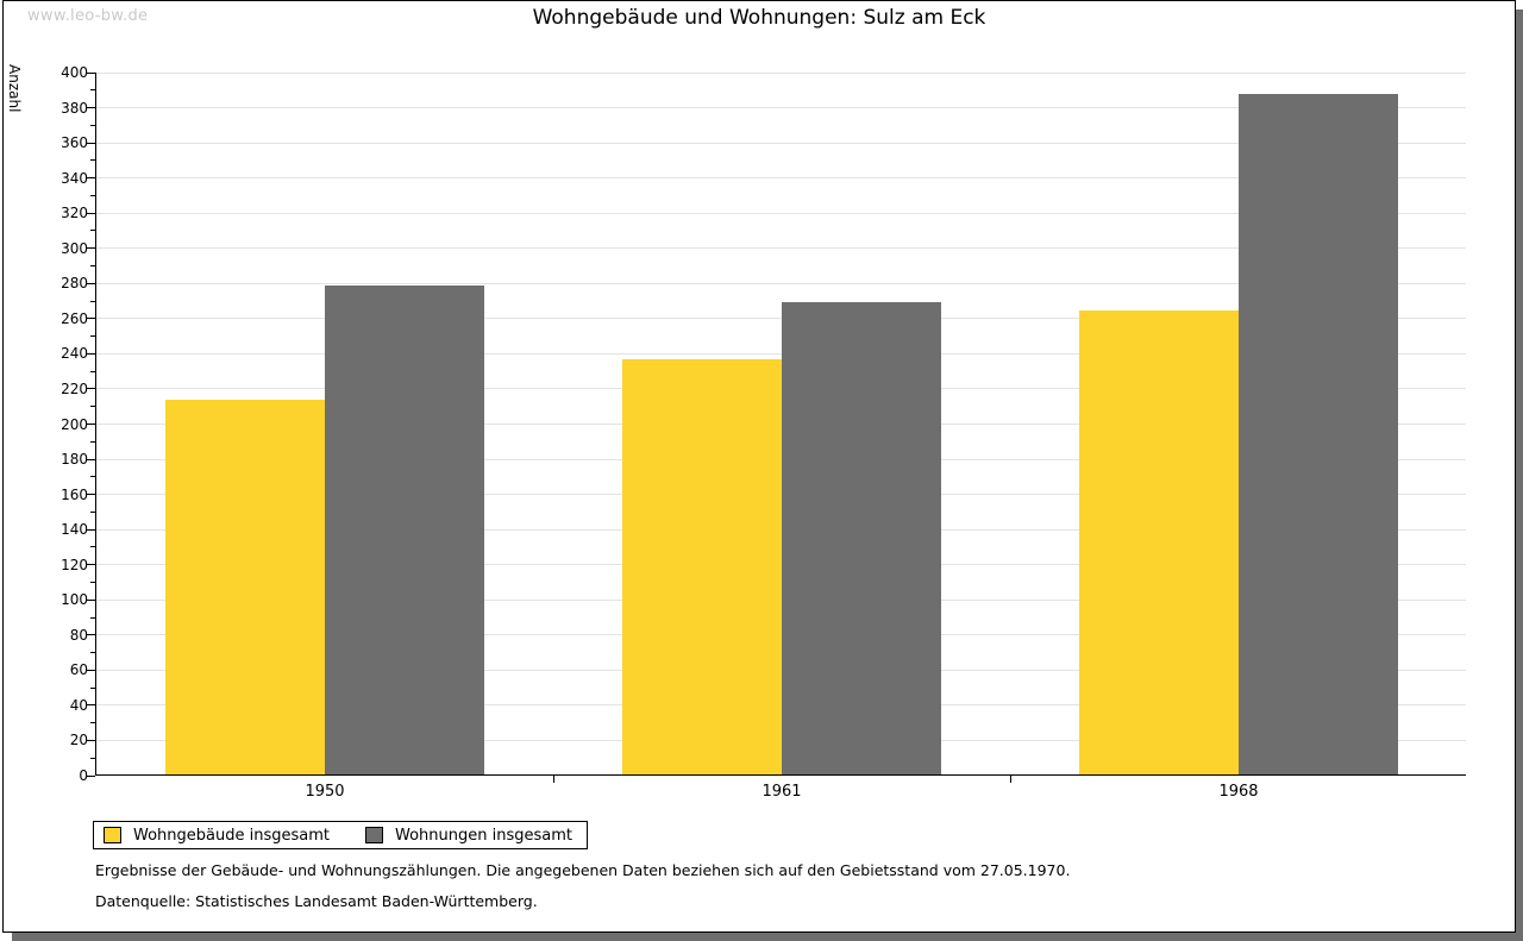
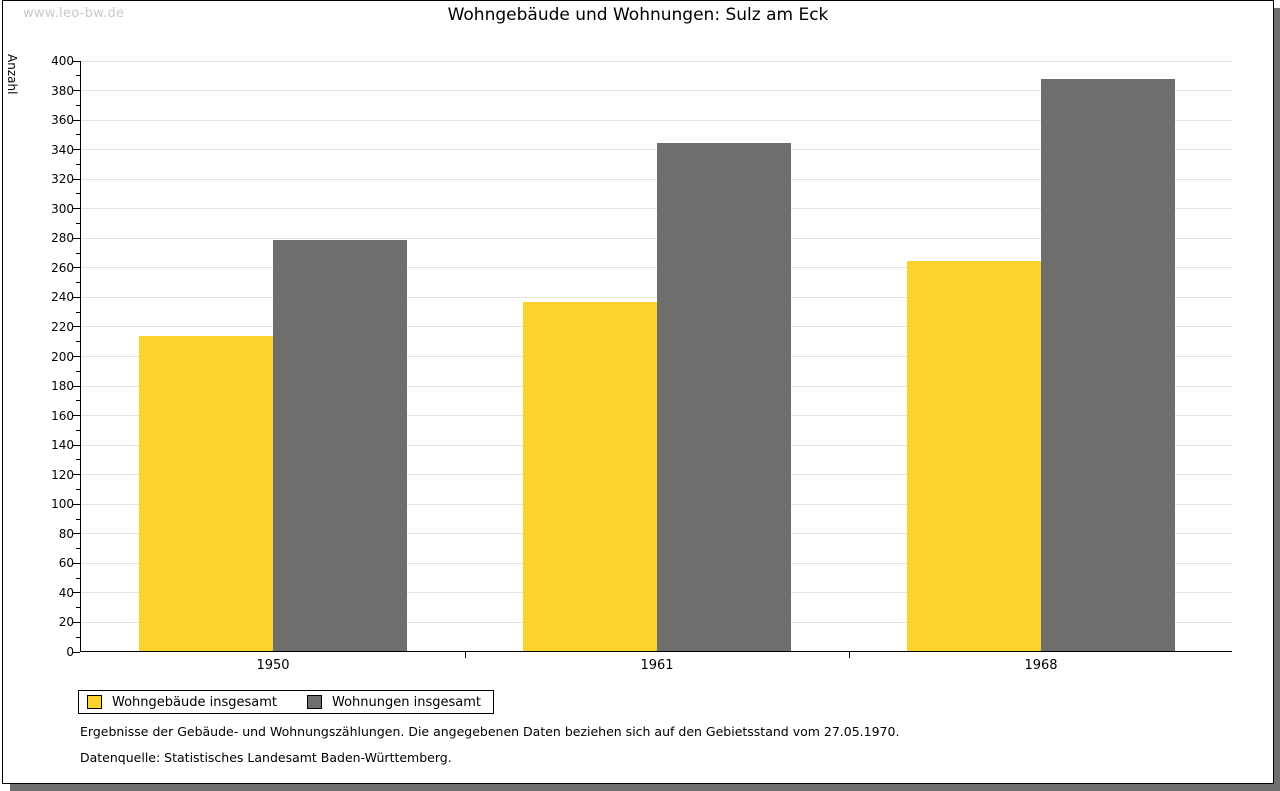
Wohnungen insgesamt/1961: 269 -> 344
